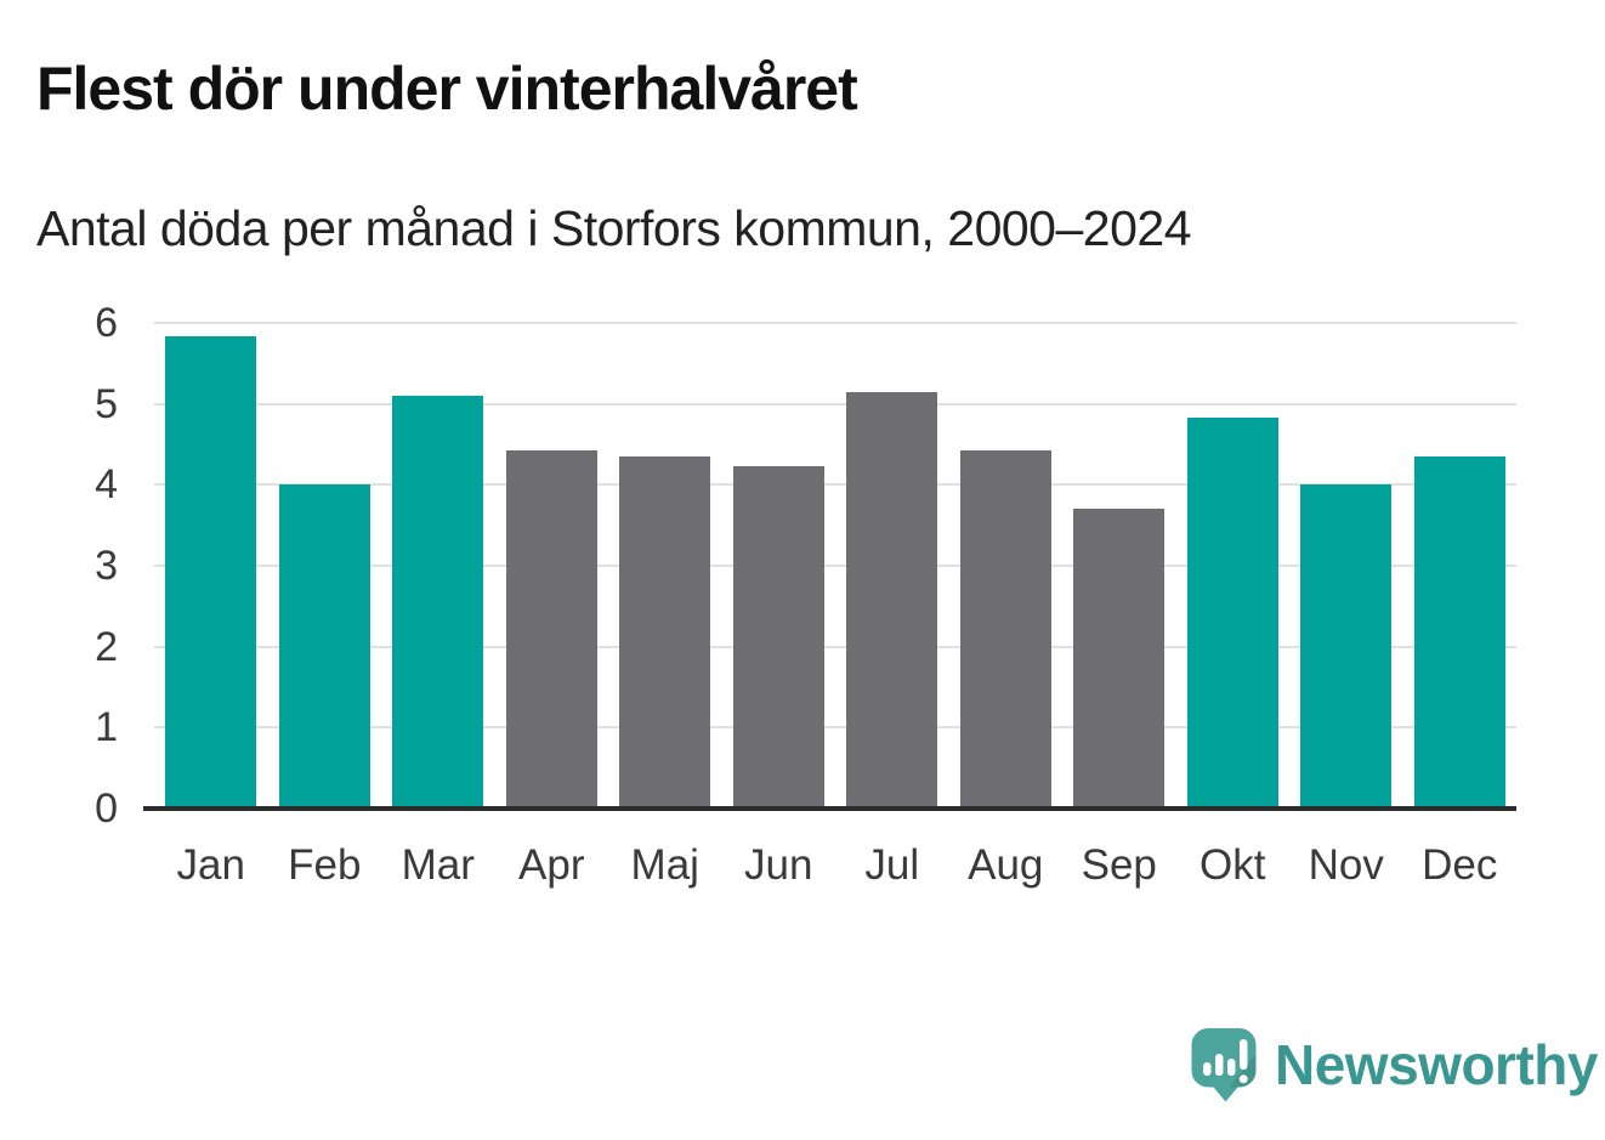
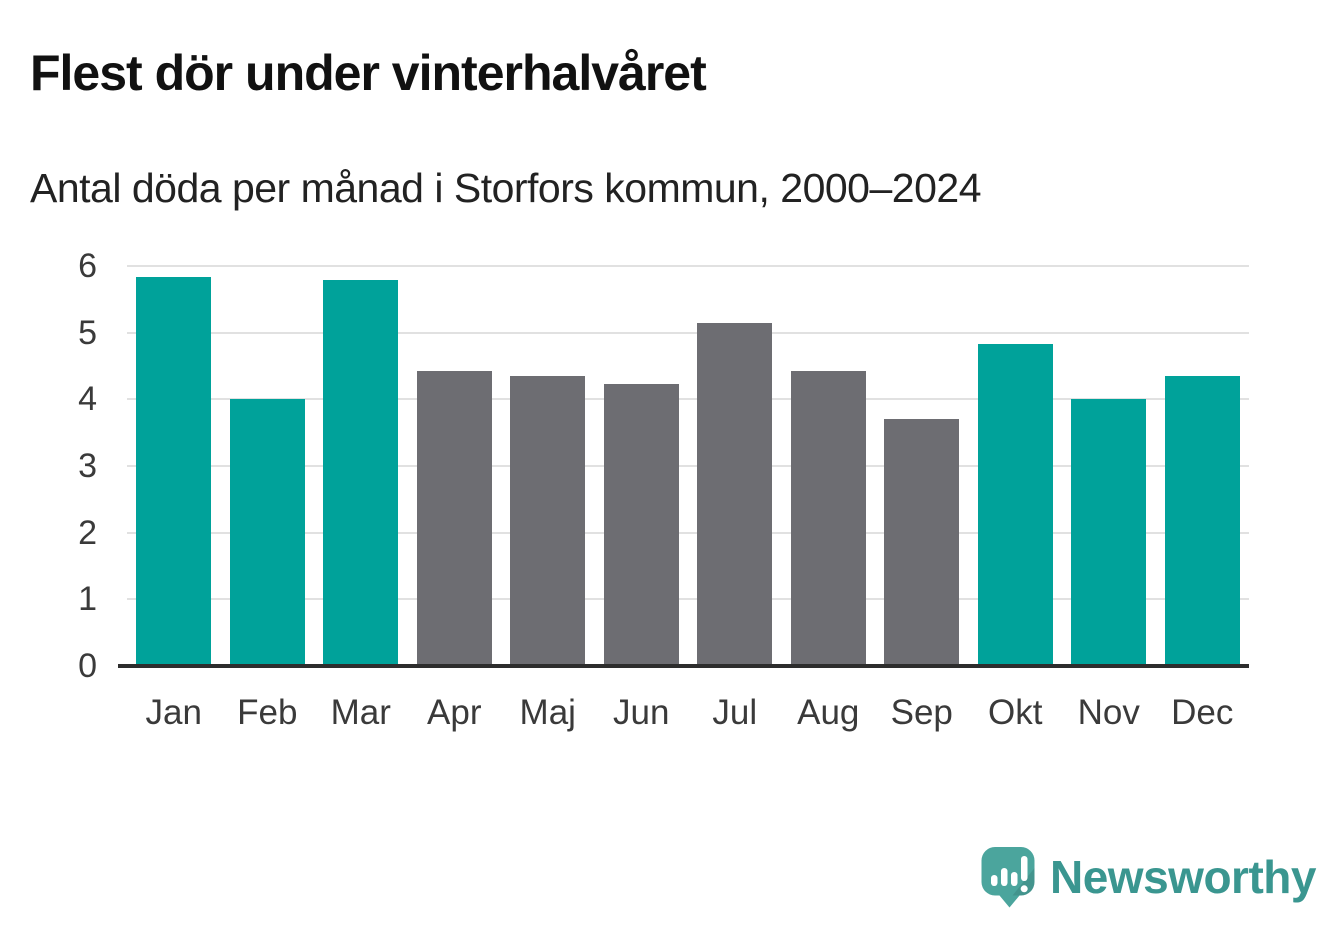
Mar: 5.1 -> 5.8
